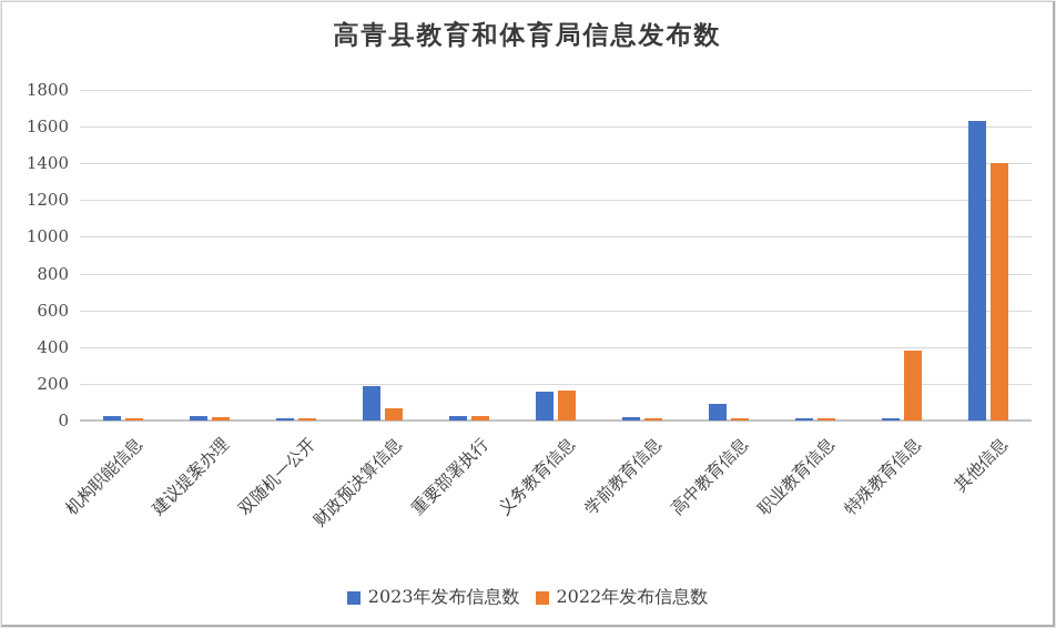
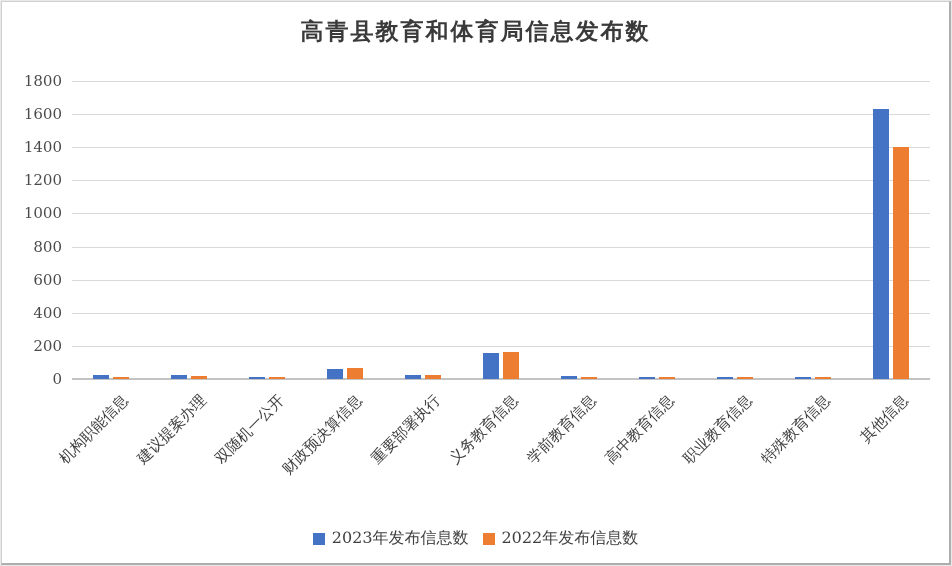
2023年发布信息数/财政预决算信息: 190 -> 60
2023年发布信息数/高中教育信息: 90 -> 10
2022年发布信息数/特殊教育信息: 380 -> 10
